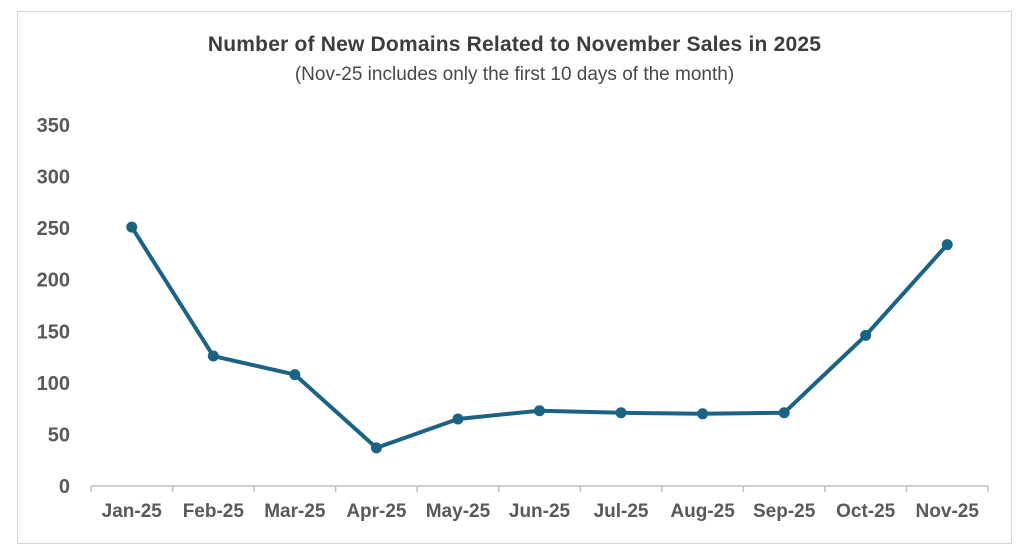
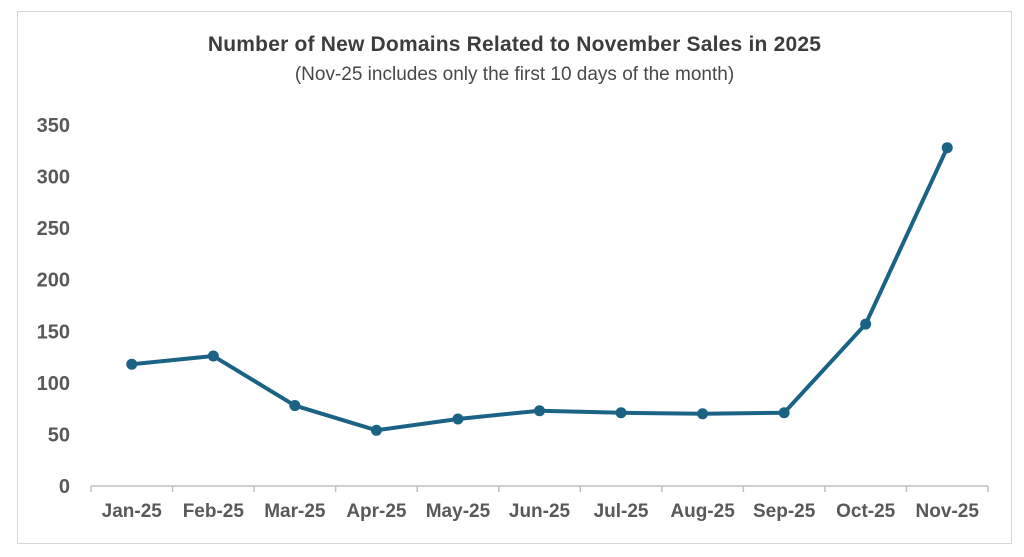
Jan-25: 251 -> 118
Mar-25: 108 -> 78
Apr-25: 37 -> 54
Oct-25: 146 -> 157
Nov-25: 234 -> 328
